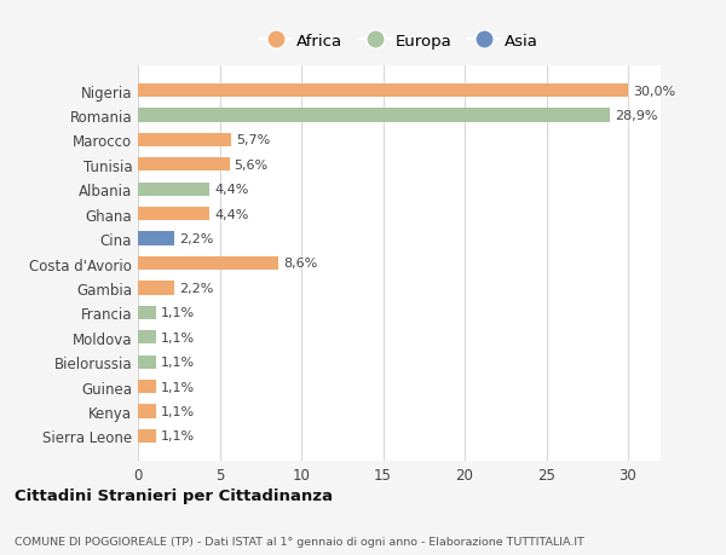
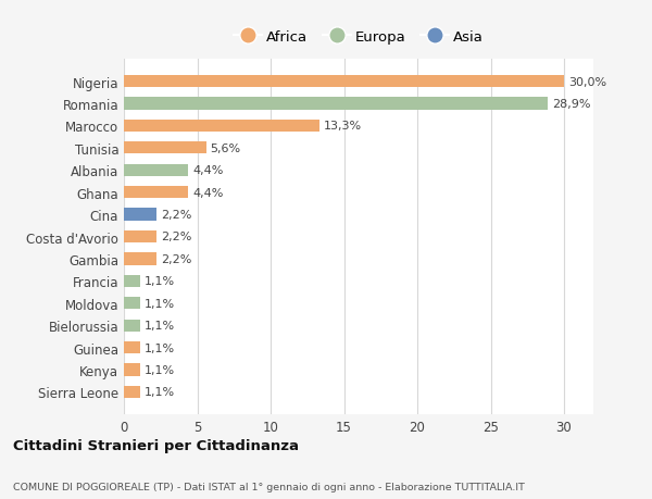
Marocco: 5,7% -> 13,3%
Costa d'Avorio: 8,6% -> 2,2%
